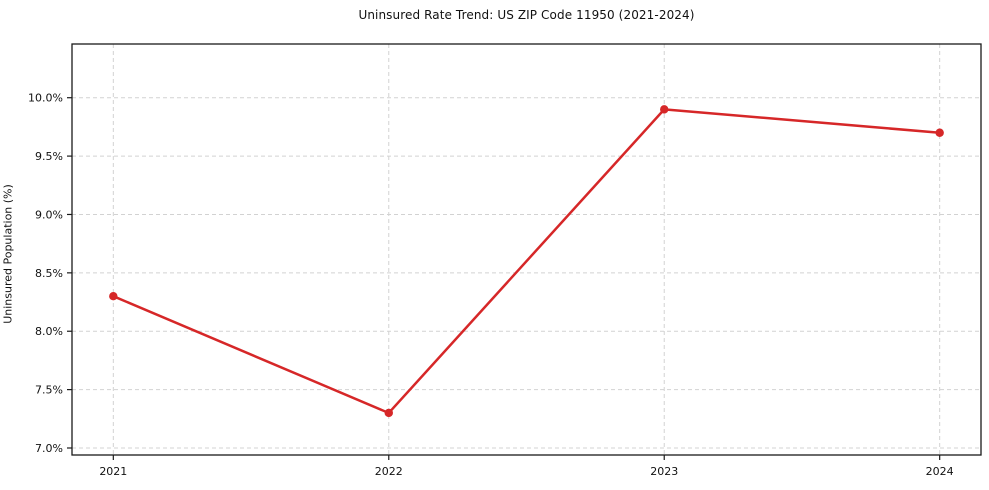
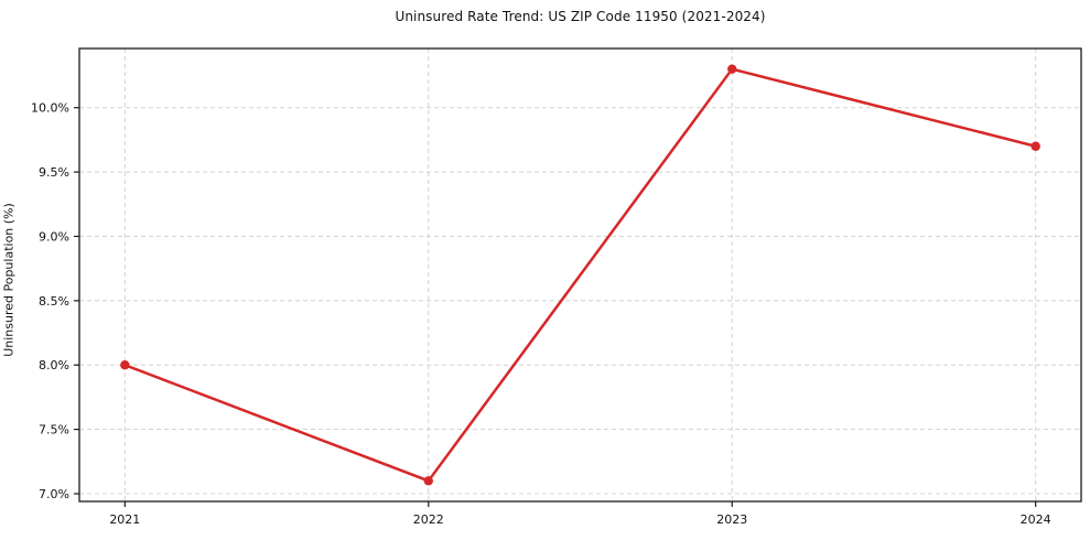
2021: 8.3% -> 8.0%
2022: 7.3% -> 7.1%
2023: 9.9% -> 10.3%
